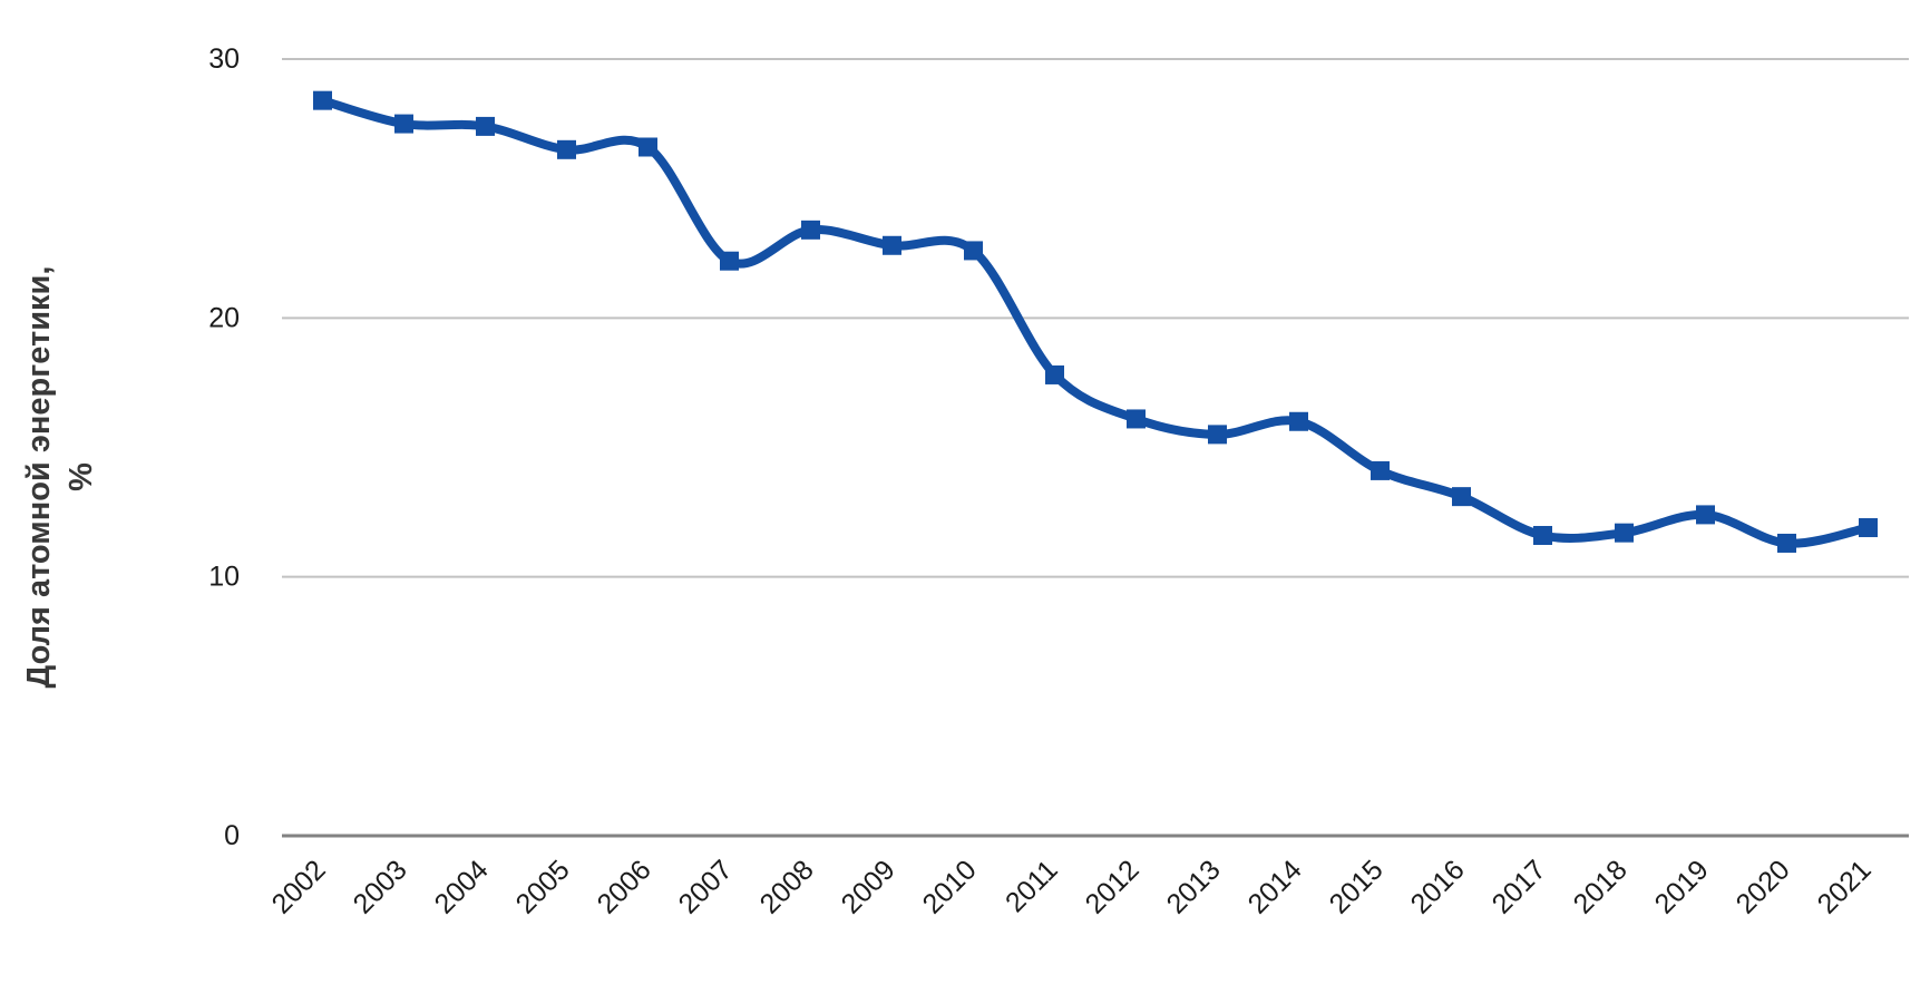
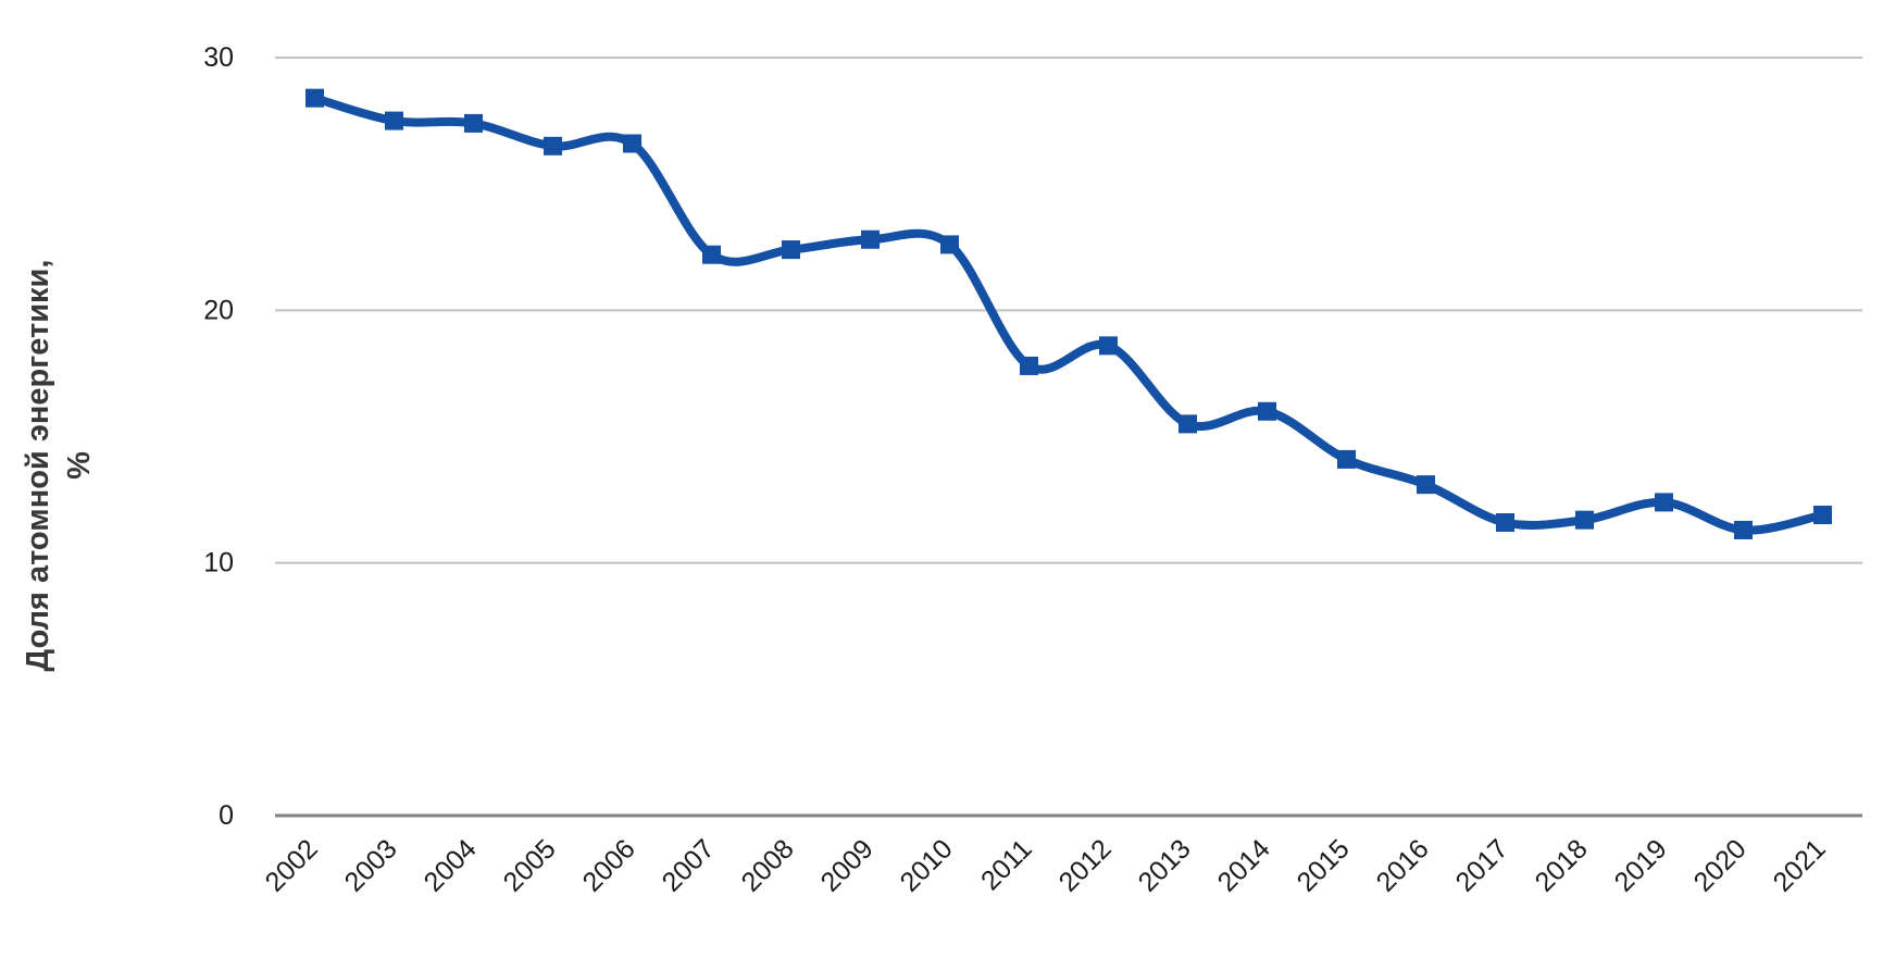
2008: 23.4 -> 22.4
2012: 16.1 -> 18.6
